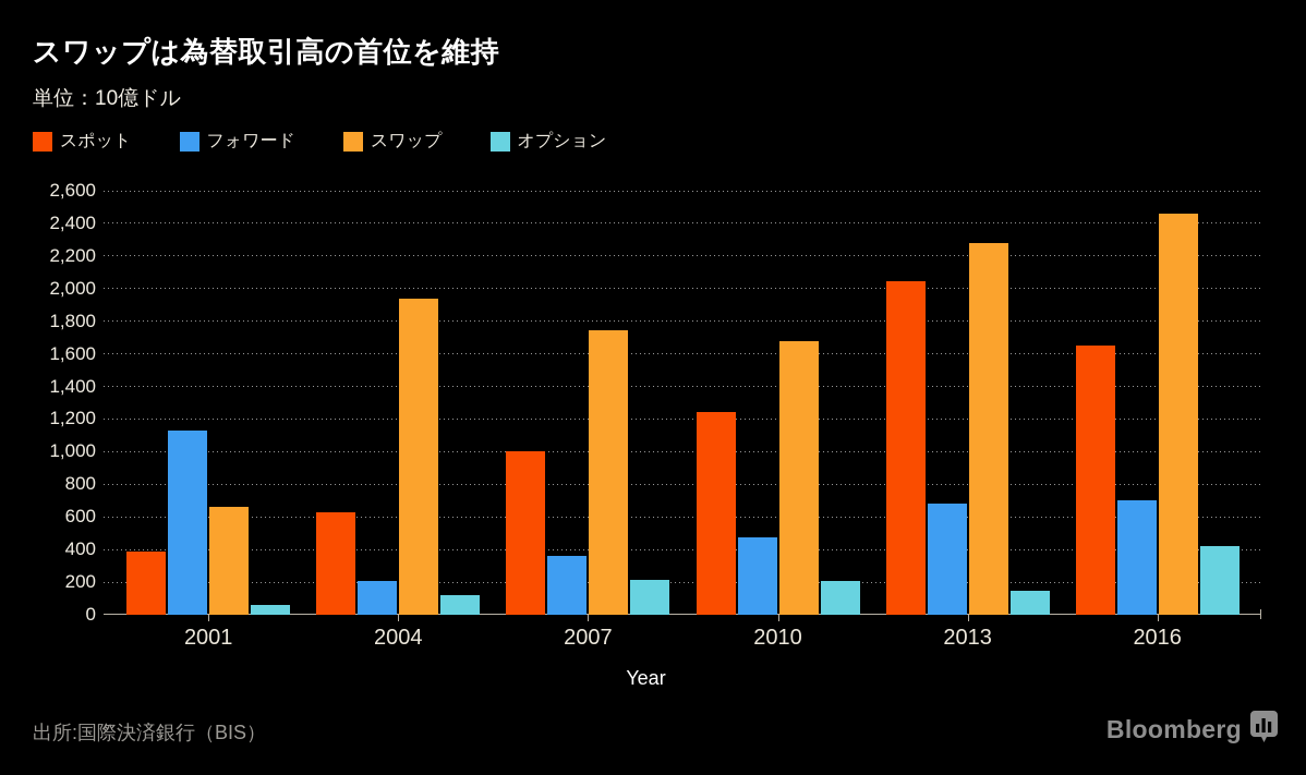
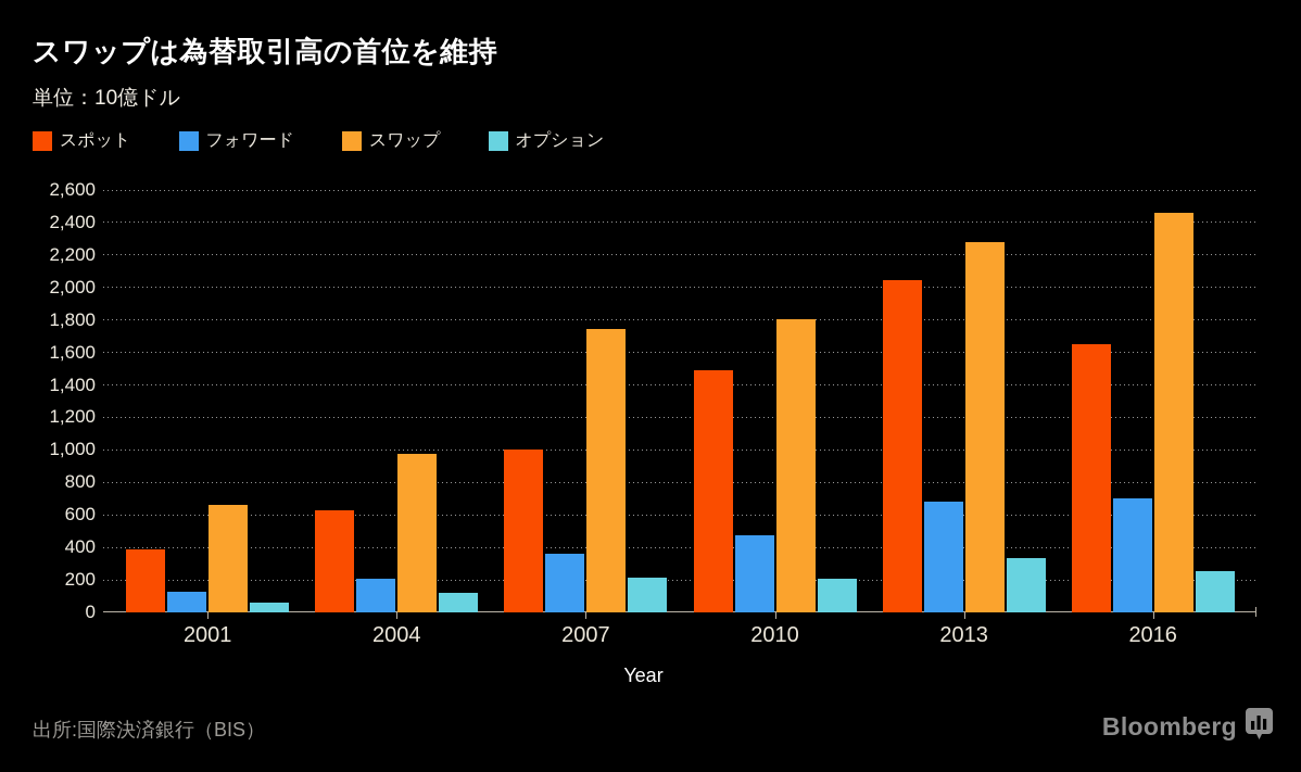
フォワード/2001: 1130 -> 130
スワップ/2004: 1940 -> 980
スポット/2010: 1240 -> 1490
スワップ/2010: 1680 -> 1800
オプション/2013: 150 -> 340
オプション/2016: 420 -> 250
